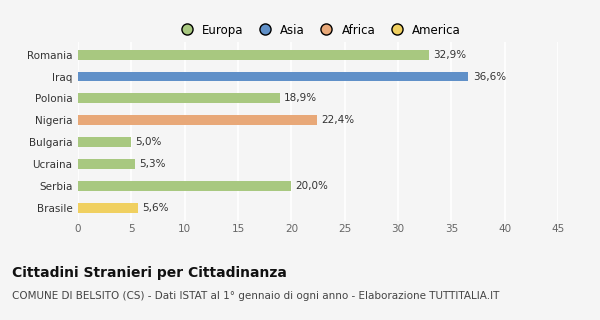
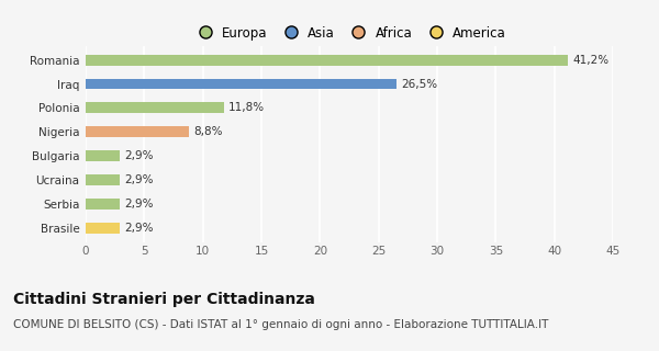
Romania: 32,9% -> 41,2%
Iraq: 36,6% -> 26,5%
Polonia: 18,9% -> 11,8%
Nigeria: 22,4% -> 8,8%
Bulgaria: 5,0% -> 2,9%
Ucraina: 5,3% -> 2,9%
Serbia: 20,0% -> 2,9%
Brasile: 5,6% -> 2,9%
